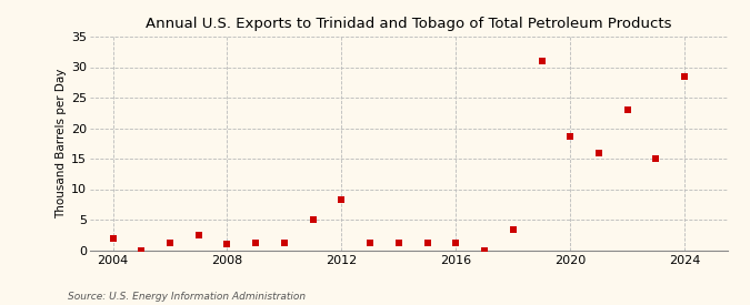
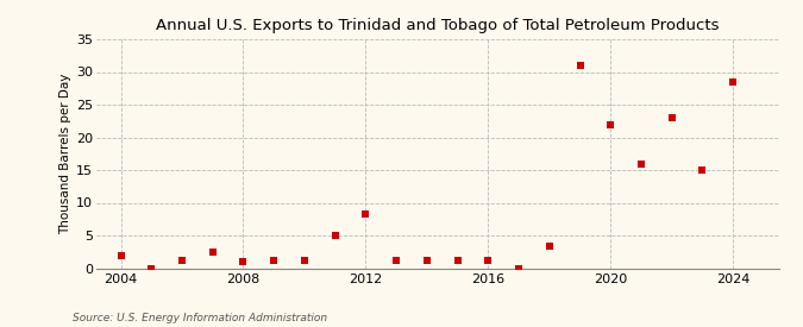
2020: 18.6 -> 22.0
